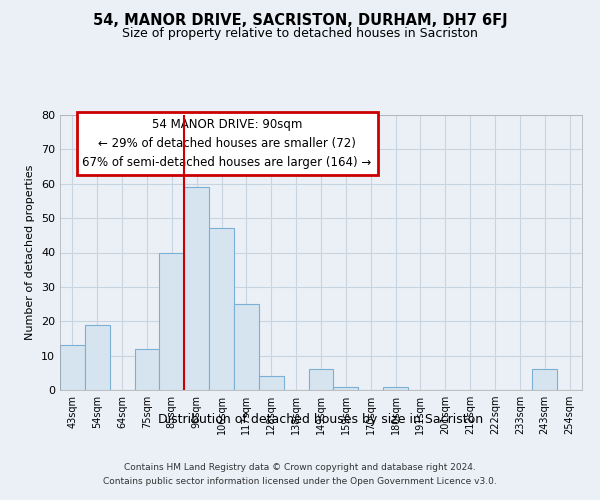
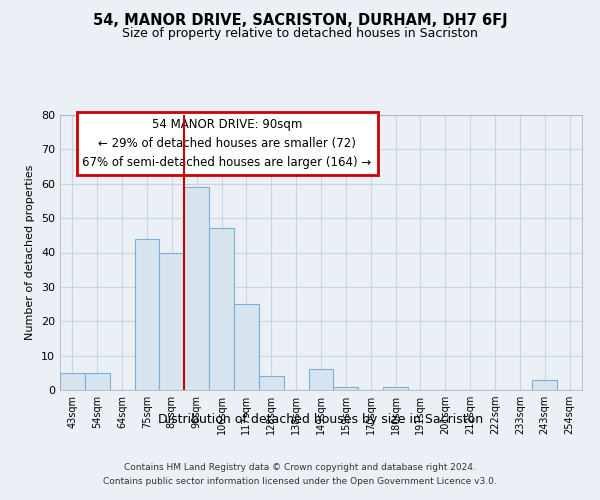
43sqm: 13 -> 5
54sqm: 19 -> 5
75sqm: 12 -> 44
243sqm: 6 -> 3
